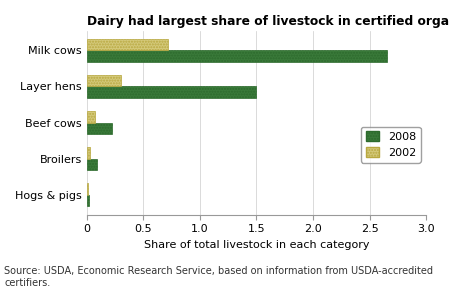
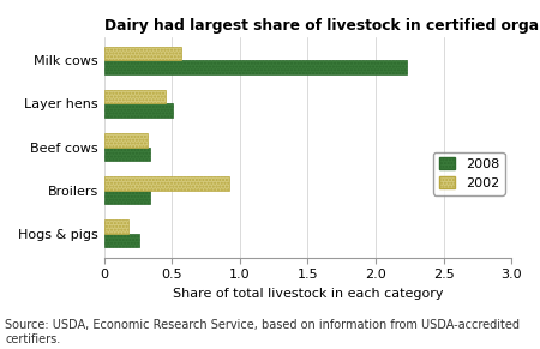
2002/Milk cows: 0.72 -> 0.57
2008/Milk cows: 2.65 -> 2.23
2002/Layer hens: 0.30 -> 0.45
2008/Layer hens: 1.50 -> 0.51
2002/Beef cows: 0.07 -> 0.32
2008/Beef cows: 0.22 -> 0.34
2002/Broilers: 0.03 -> 0.92
2008/Broilers: 0.09 -> 0.34
2002/Hogs & pigs: 0.01 -> 0.18
2008/Hogs & pigs: 0.02 -> 0.26
